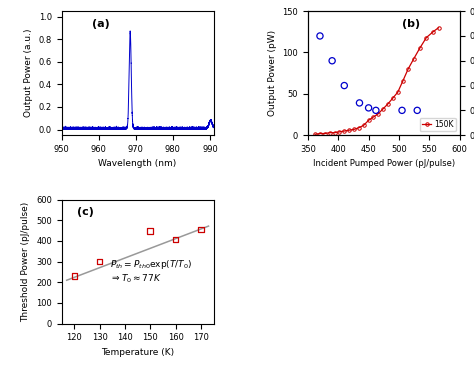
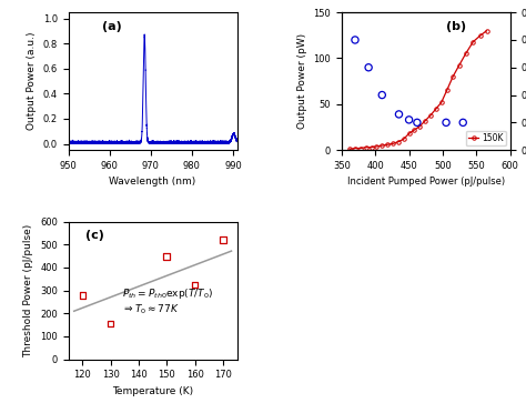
120: 230 -> 280
130: 300 -> 155
160: 408 -> 325
170: 455 -> 520
